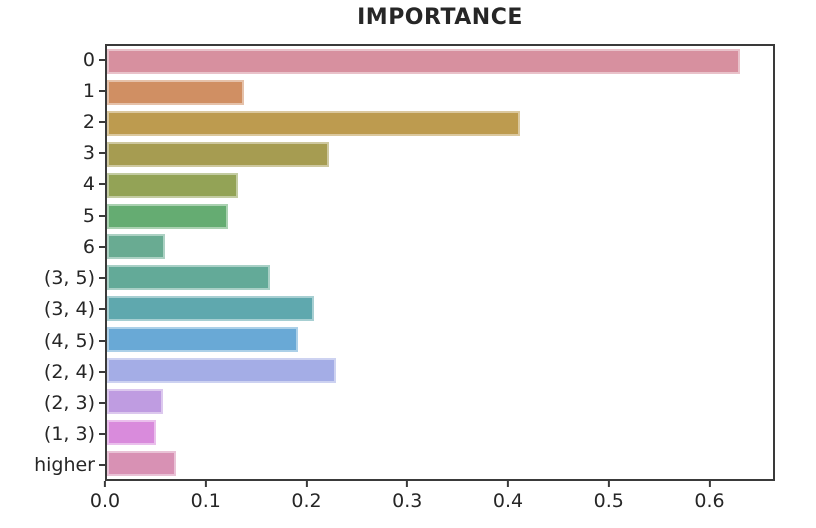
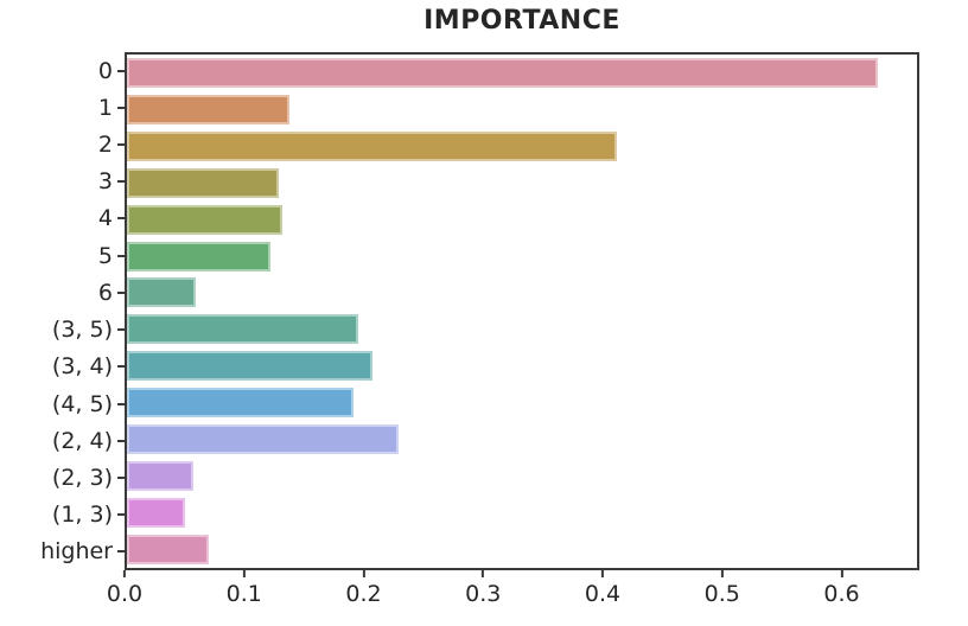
3: 0.222 -> 0.128
(3, 5): 0.163 -> 0.195
